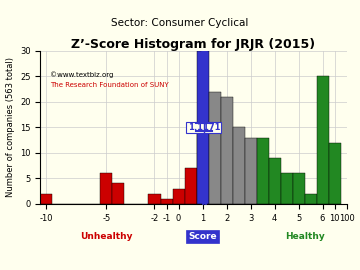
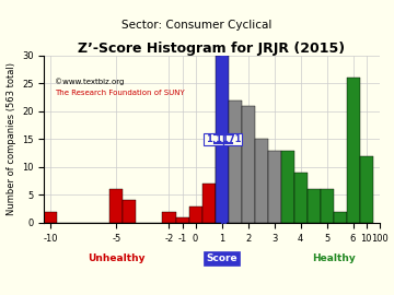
6: 25 -> 26
